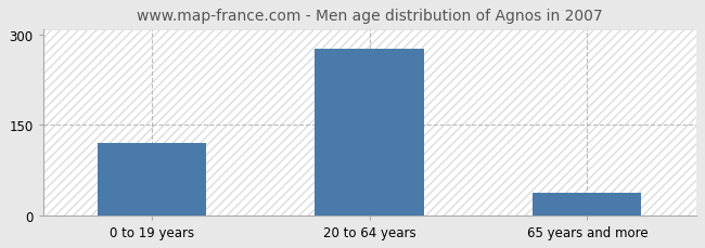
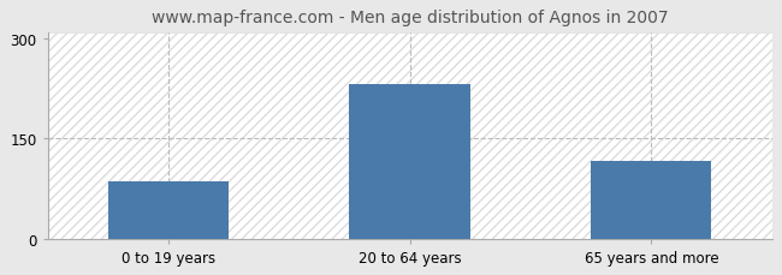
0 to 19 years: 120 -> 86
20 to 64 years: 277 -> 232
65 years and more: 38 -> 116
